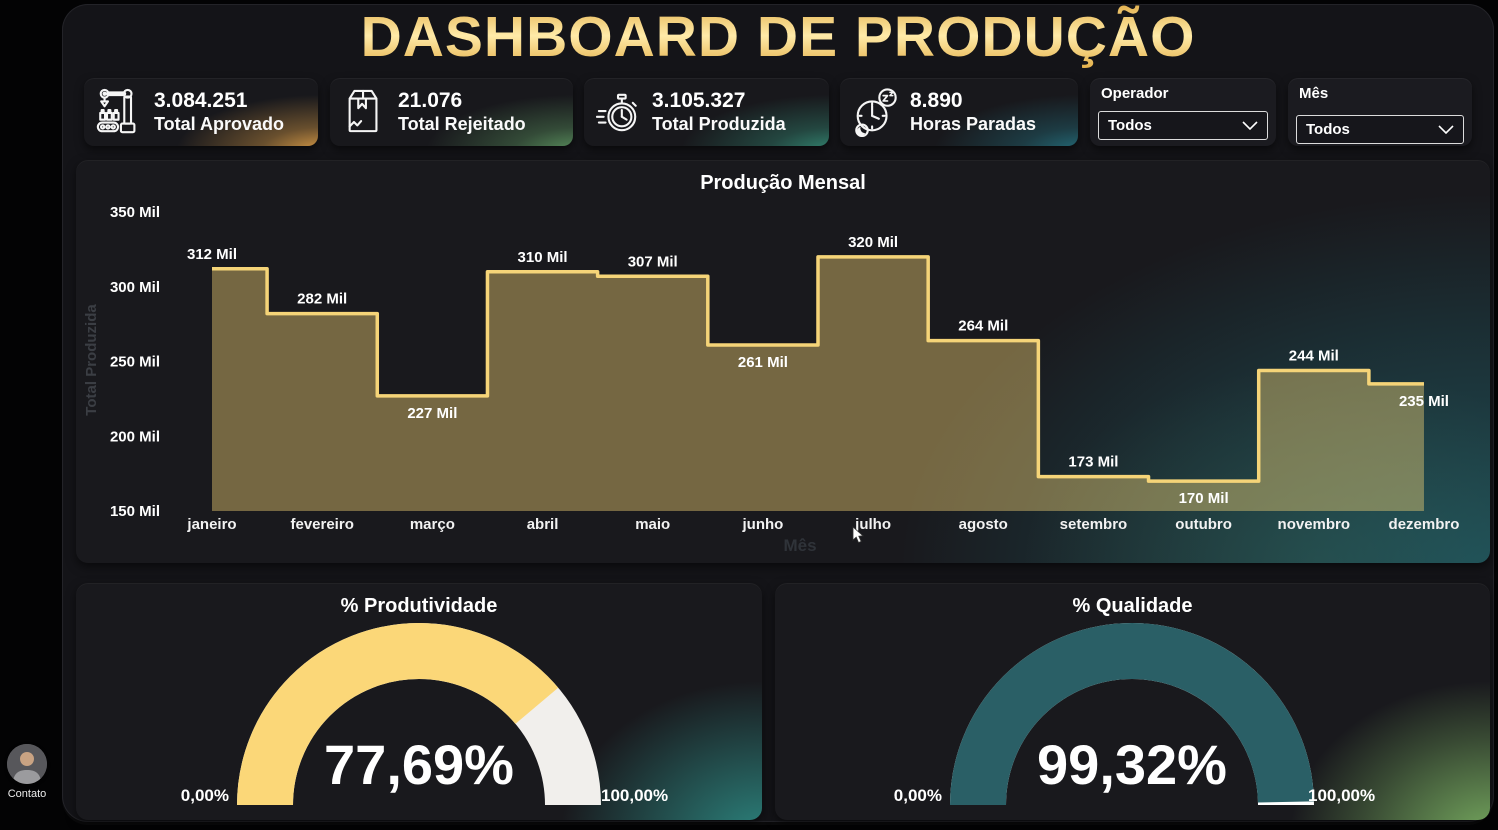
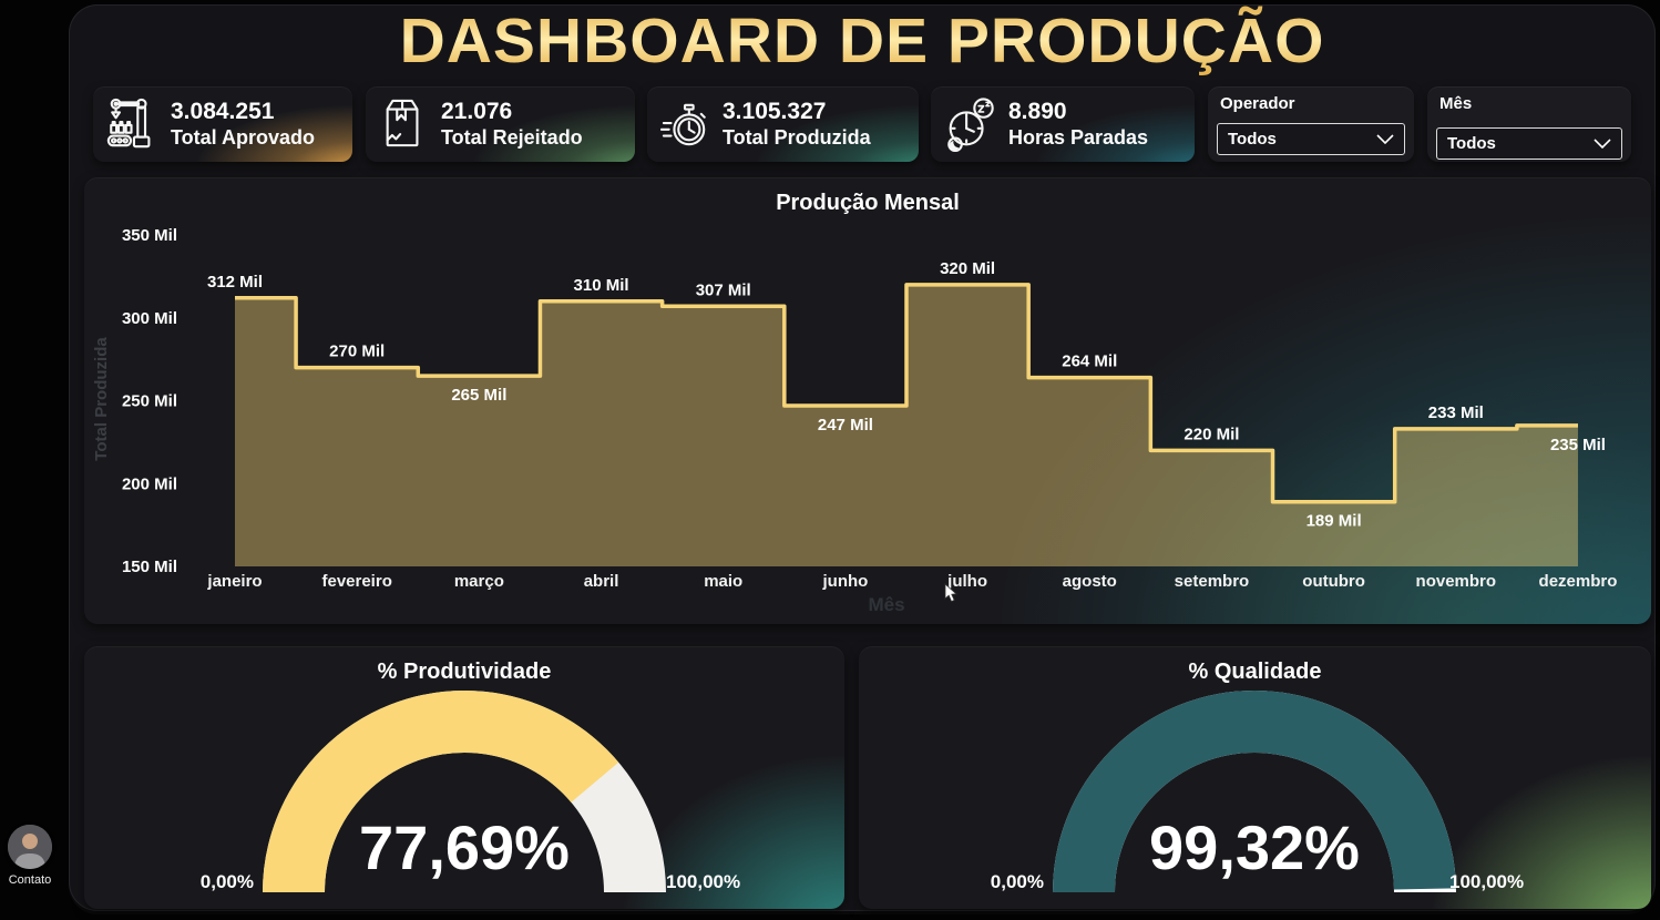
fevereiro: 282 -> 270
março: 227 -> 265
junho: 261 -> 247
setembro: 173 -> 220
outubro: 170 -> 189
novembro: 244 -> 233
